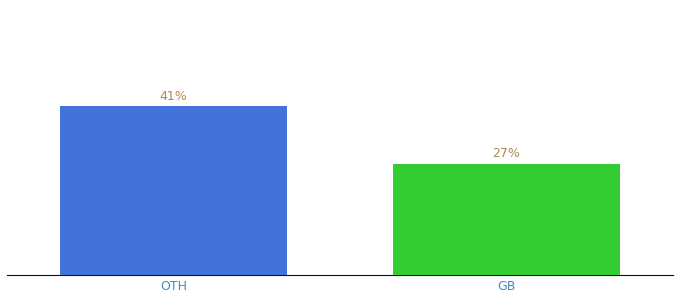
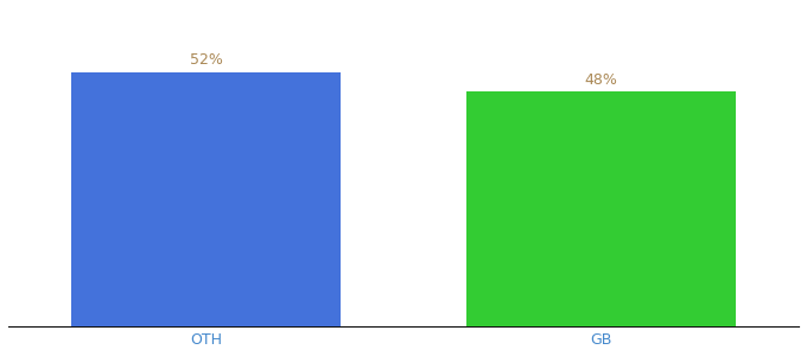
OTH: 41% -> 52%
GB: 27% -> 48%
